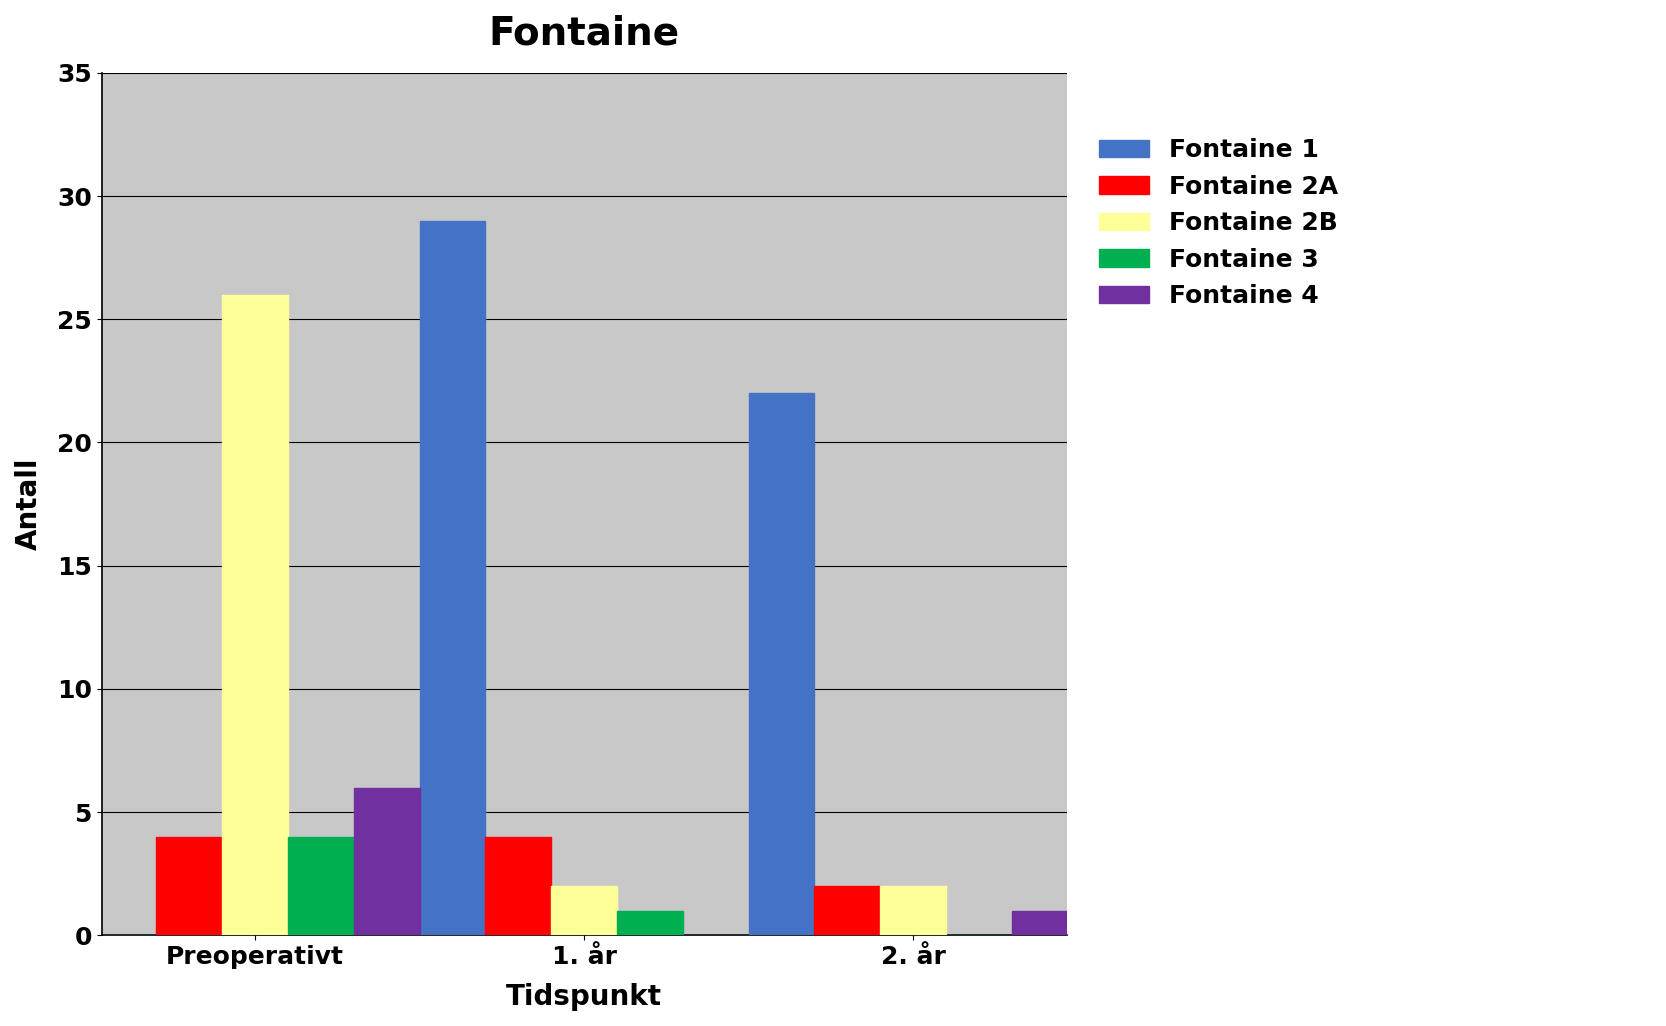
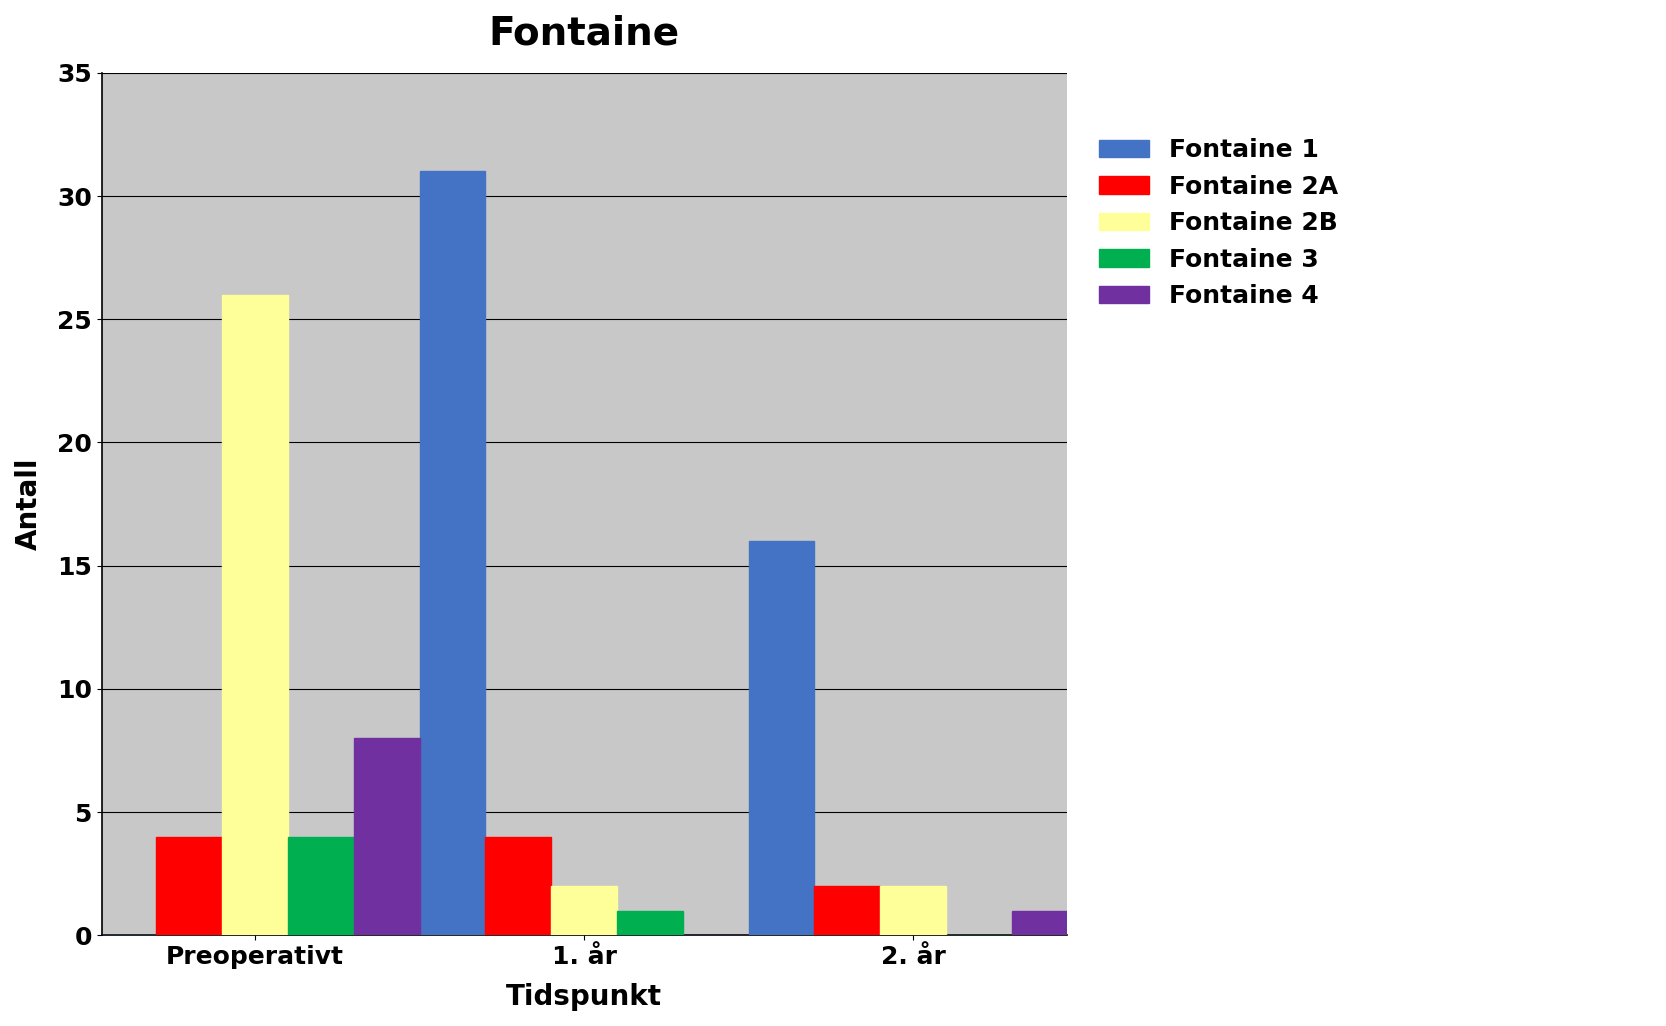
Fontaine 4/Preoperativt: 6 -> 8
Fontaine 1/1. år: 29 -> 31
Fontaine 1/2. år: 22 -> 16
